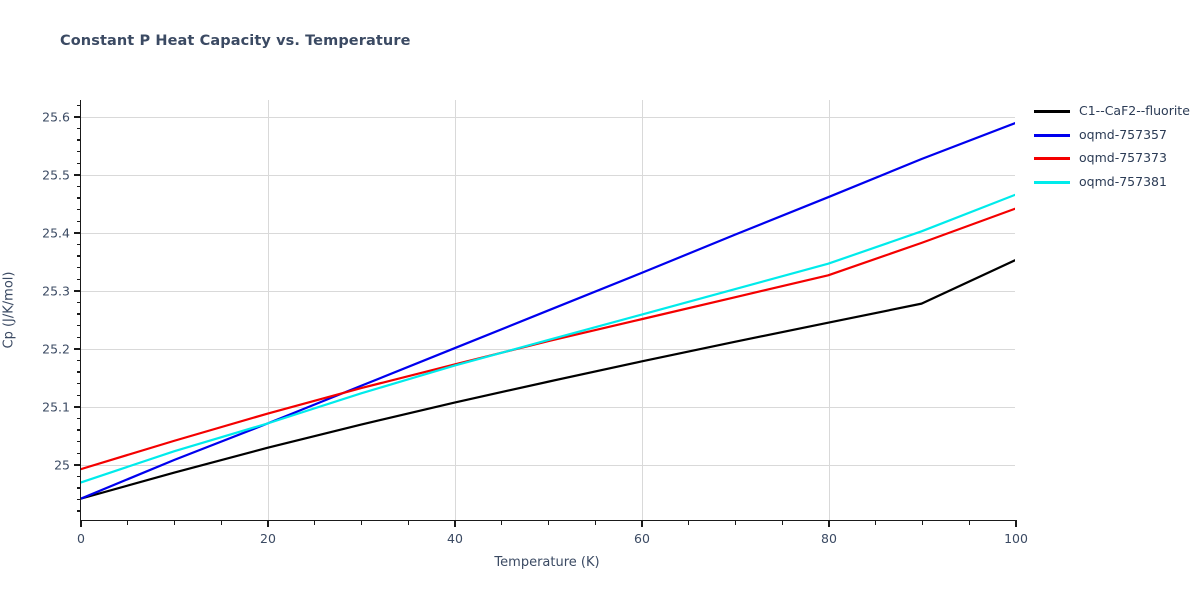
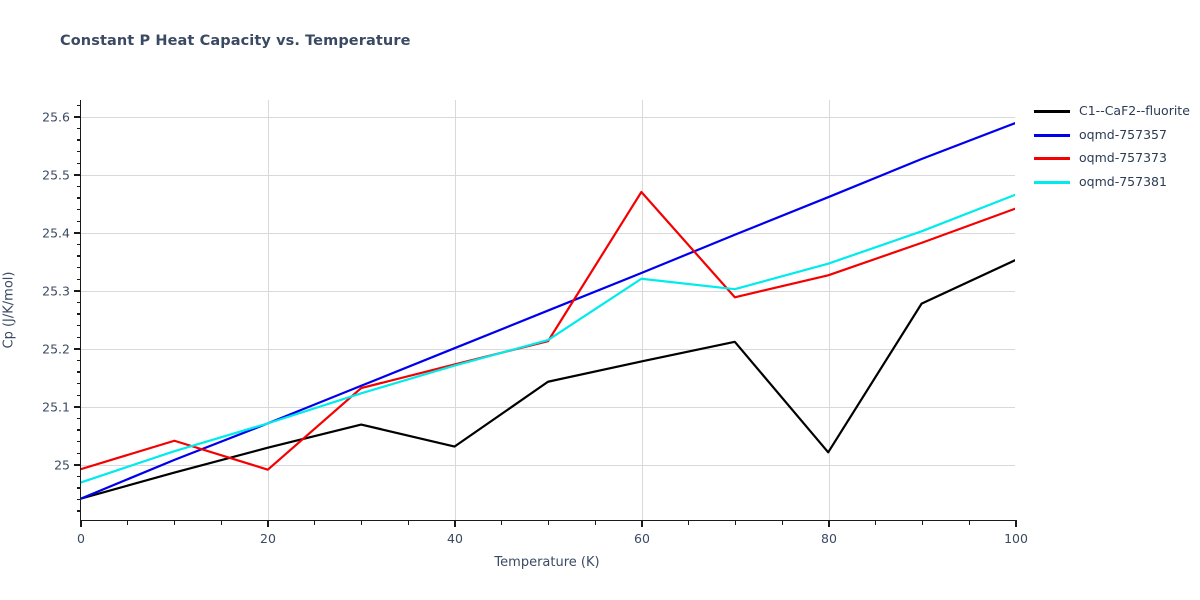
oqmd-757373/20: 25.09 -> 24.99
C1--CaF2--fluorite/40: 25.11 -> 25.03
oqmd-757373/60: 25.25 -> 25.47
oqmd-757381/60: 25.26 -> 25.32
C1--CaF2--fluorite/80: 25.24 -> 25.02
